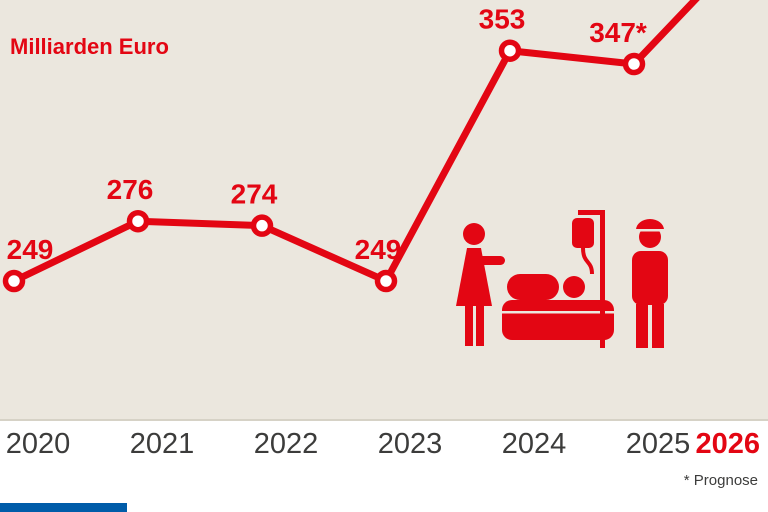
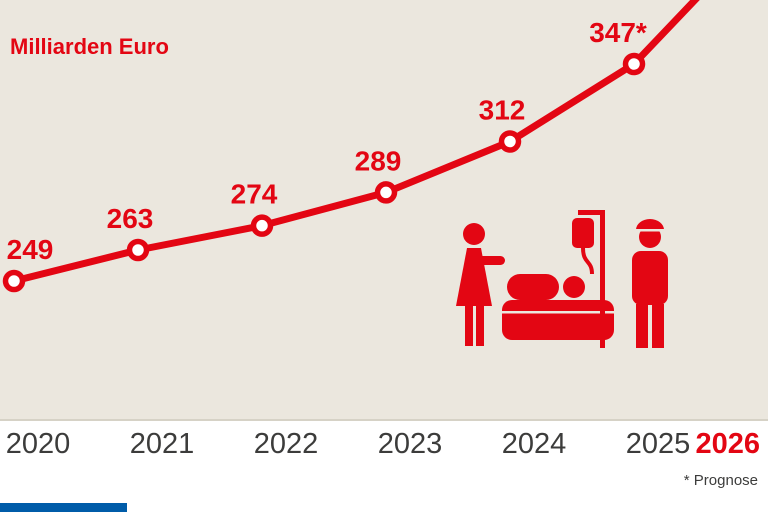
2021: 276 -> 263
2023: 249 -> 289
2024: 353 -> 312
